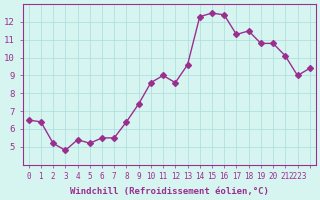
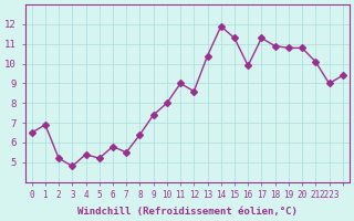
1: 6.4 -> 6.9
6: 5.5 -> 5.8
10: 8.6 -> 8.0
13: 9.6 -> 10.4
14: 12.3 -> 11.9
15: 12.5 -> 11.3
16: 12.4 -> 9.9
18: 11.5 -> 10.9
